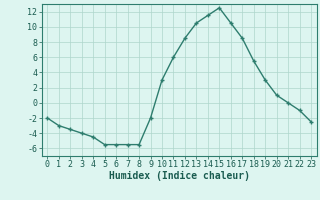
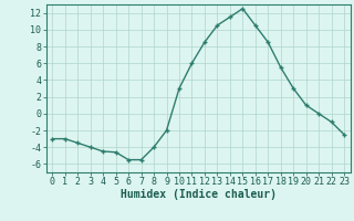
0: -2.0 -> -3.0
5: -5.5 -> -4.6
8: -5.5 -> -4.0
